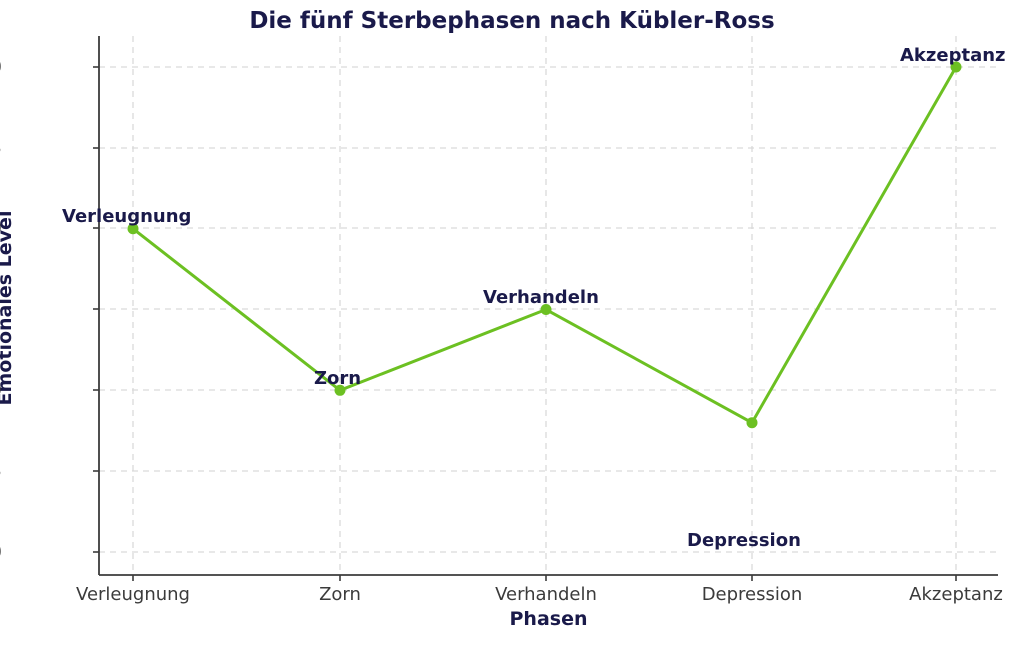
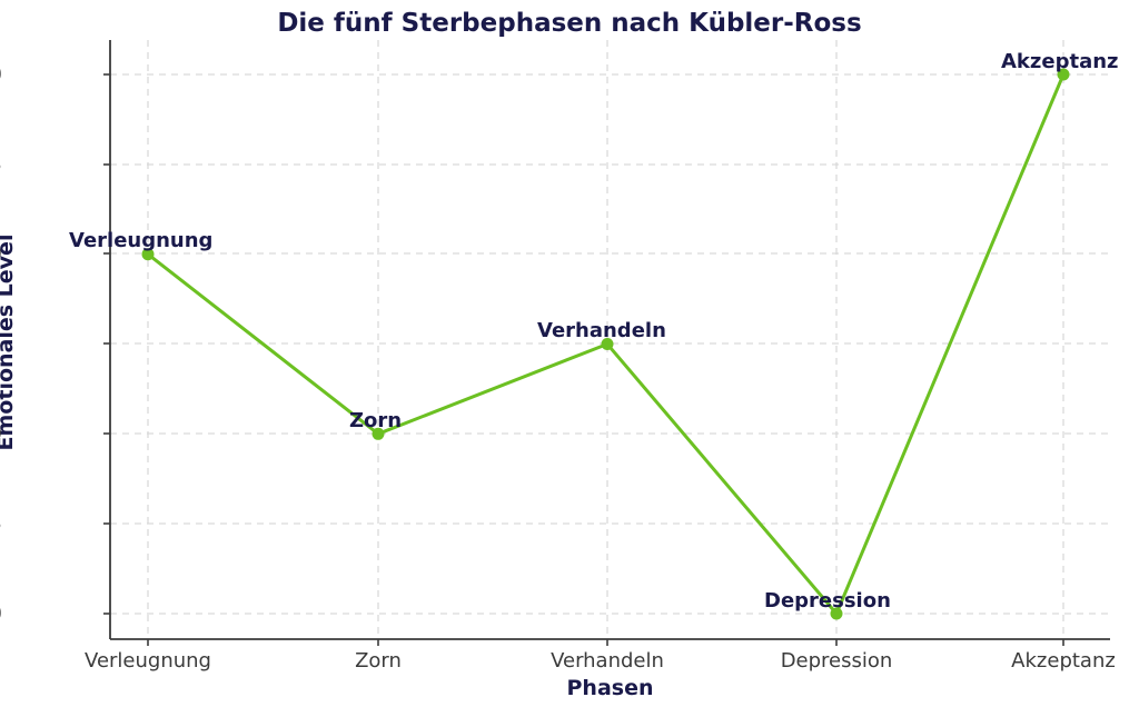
Depression: -1.2 -> -2.0
